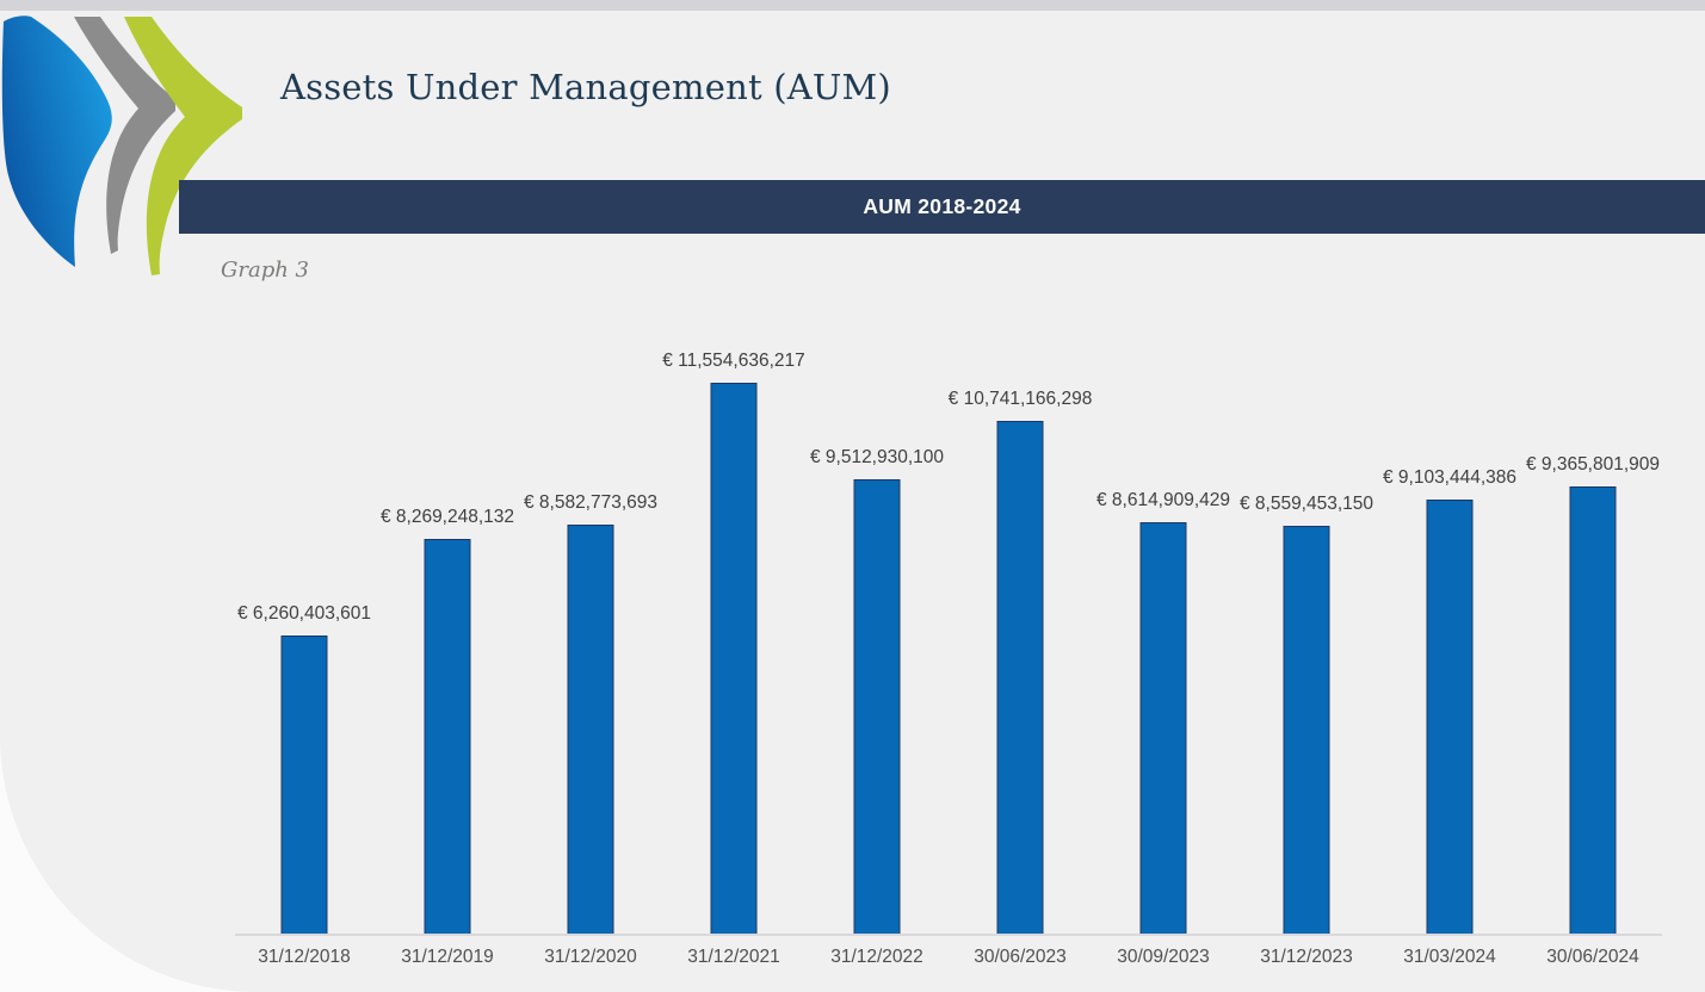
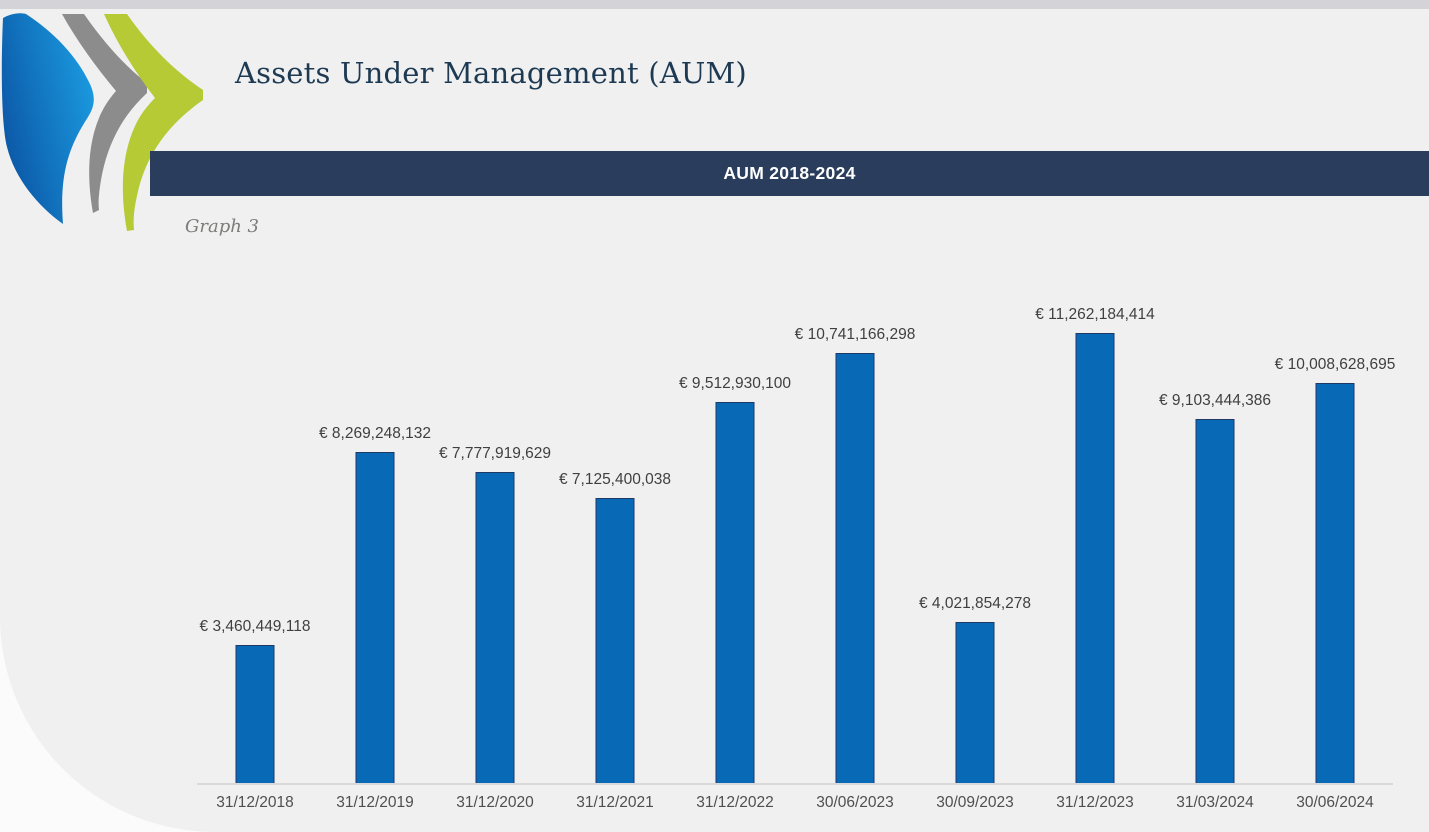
31/12/2018: 6,260,403,601 -> 3,460,449,118
31/12/2020: 8,582,773,693 -> 7,777,919,629
31/12/2021: 11,554,636,217 -> 7,125,400,038
30/09/2023: 8,614,909,429 -> 4,021,854,278
31/12/2023: 8,559,453,150 -> 11,262,184,414
30/06/2024: 9,365,801,909 -> 10,008,628,695
